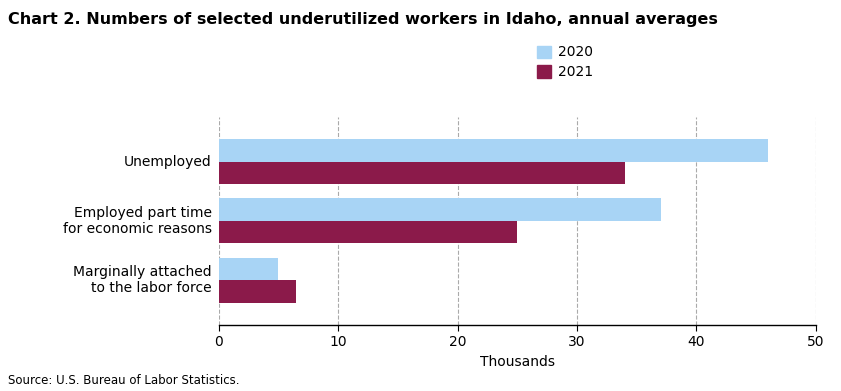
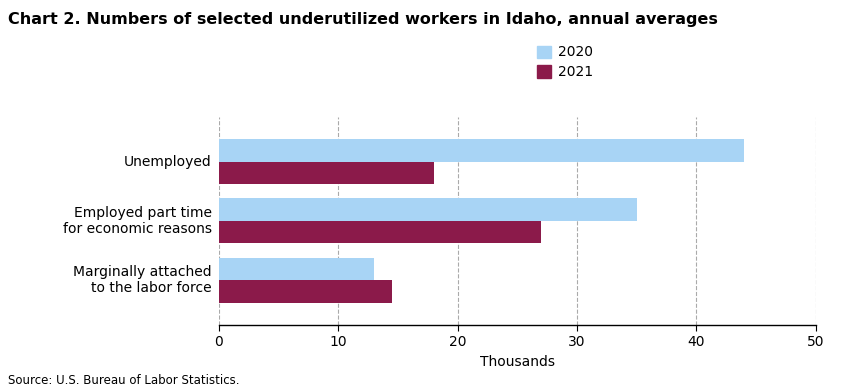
2020/Unemployed: 46 -> 44
2021/Unemployed: 34.0 -> 18.0
2020/Employed part time for economic reasons: 37 -> 35
2021/Employed part time for economic reasons: 25.0 -> 27.0
2020/Marginally attached to the labor force: 5 -> 13
2021/Marginally attached to the labor force: 6.5 -> 14.5
